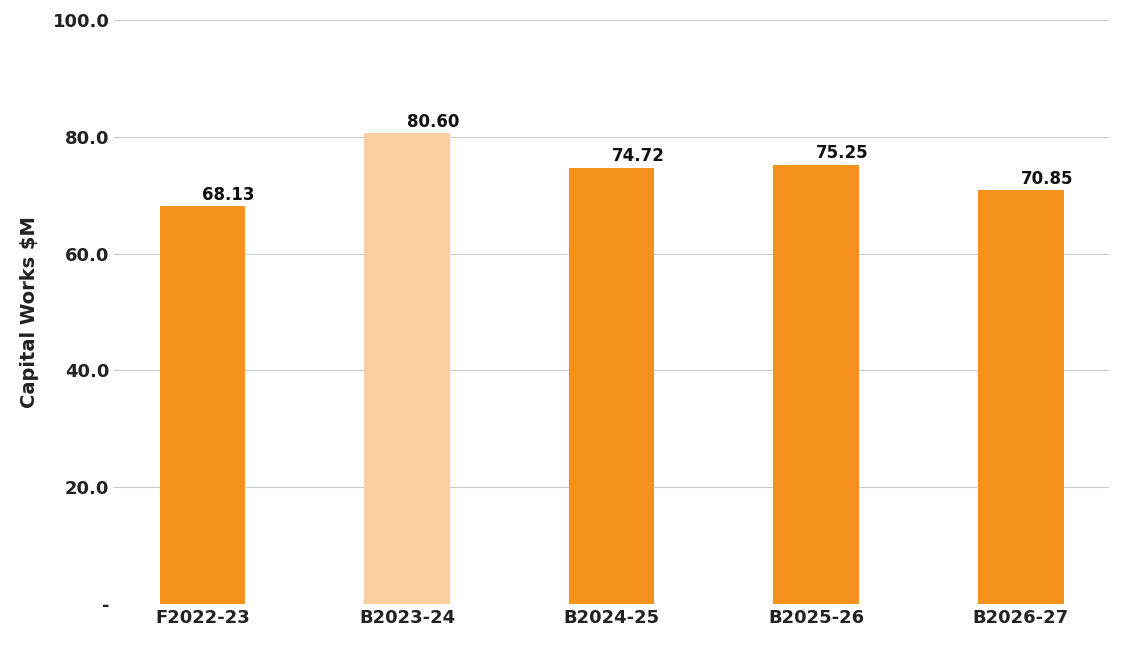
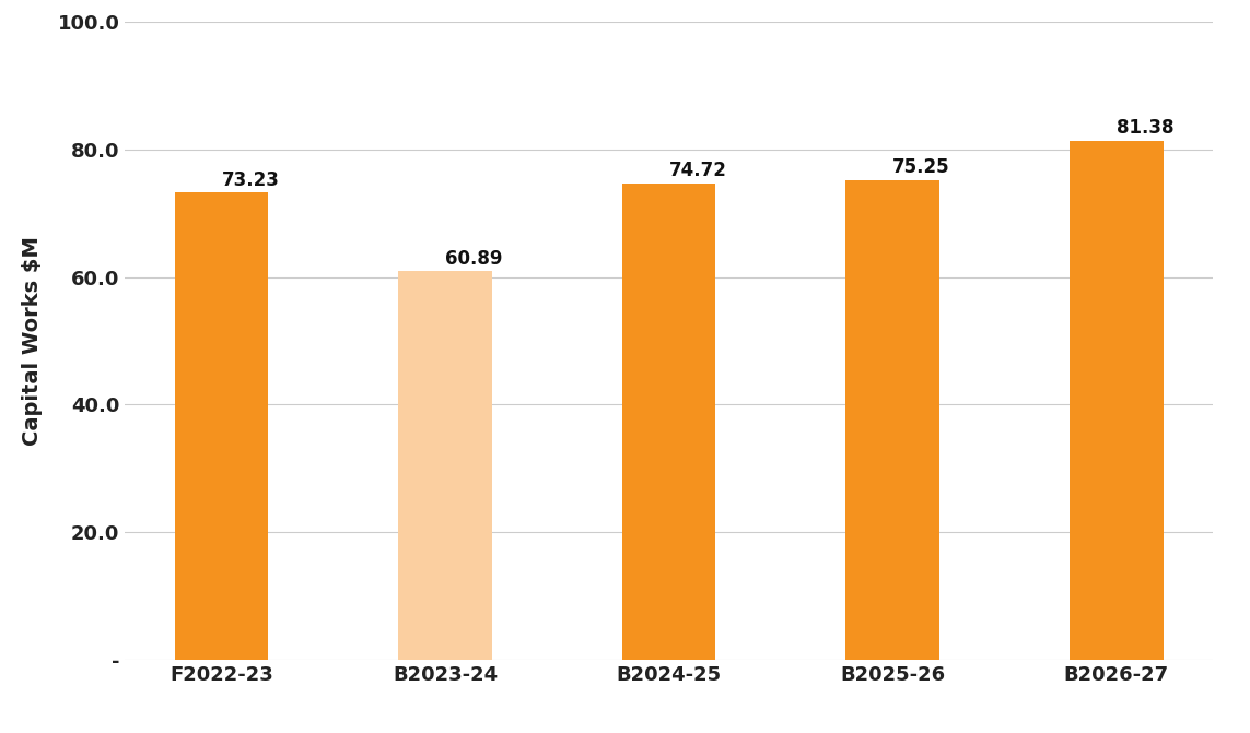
F2022-23: 68.13 -> 73.23
B2023-24: 80.60 -> 60.89
B2026-27: 70.85 -> 81.38
